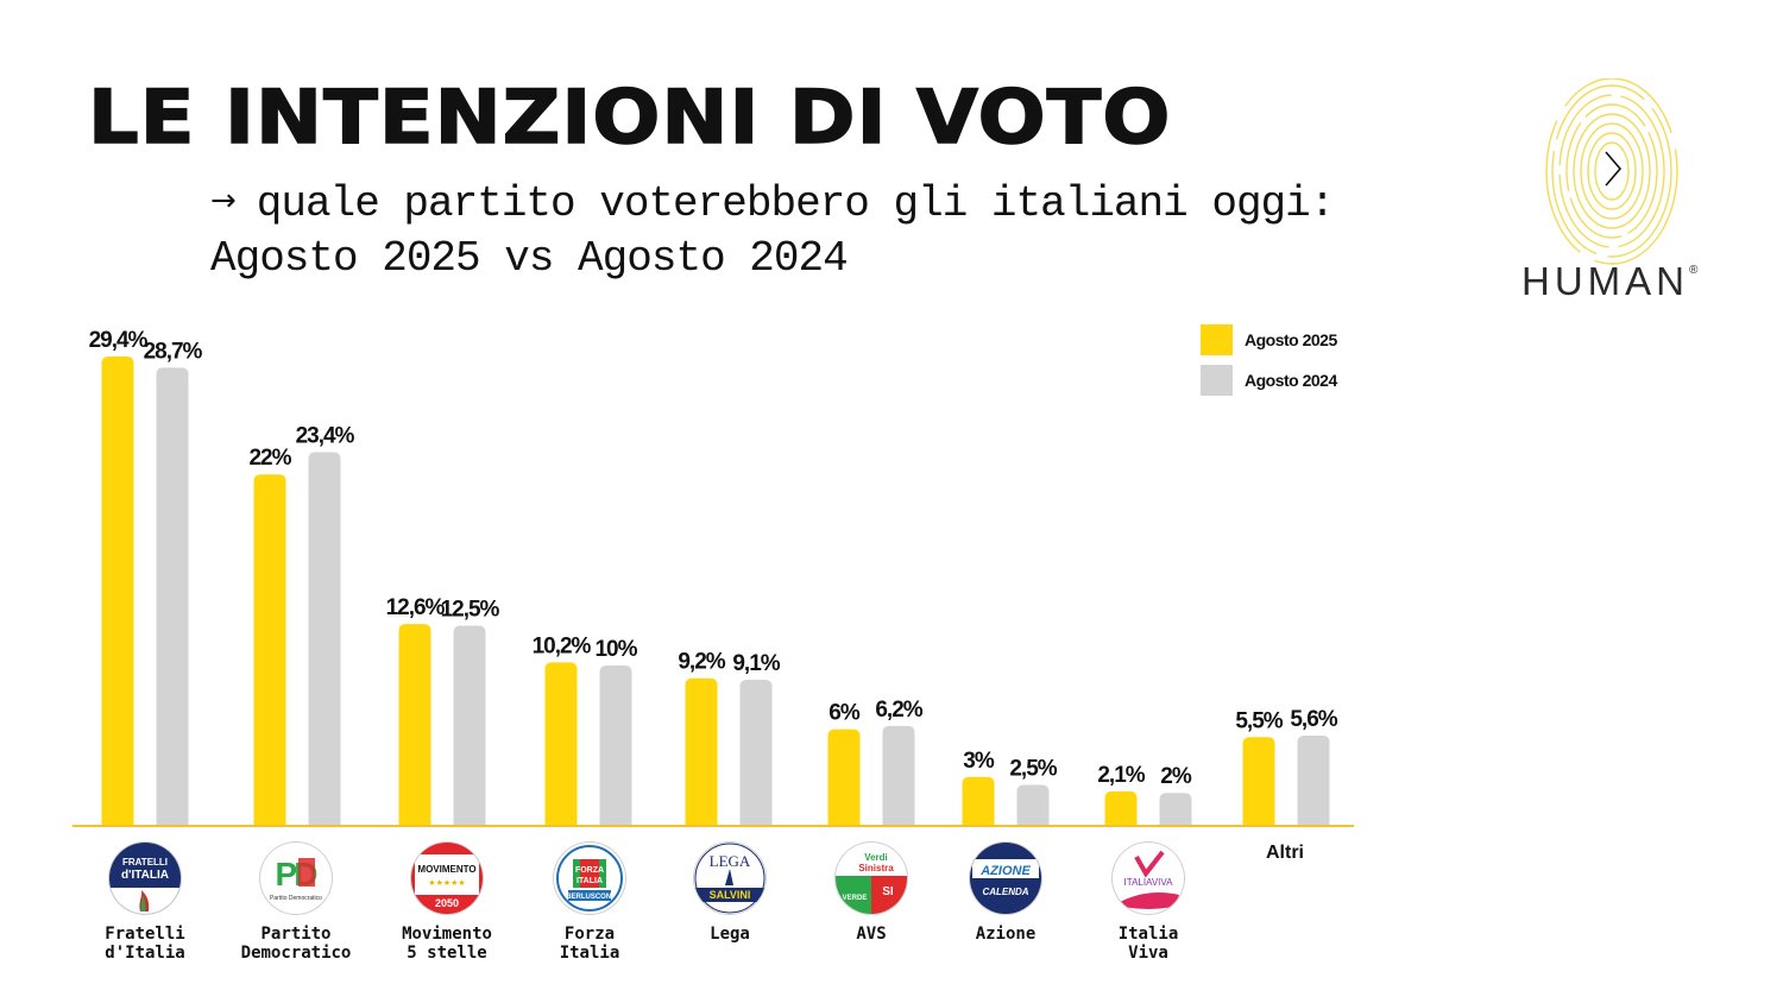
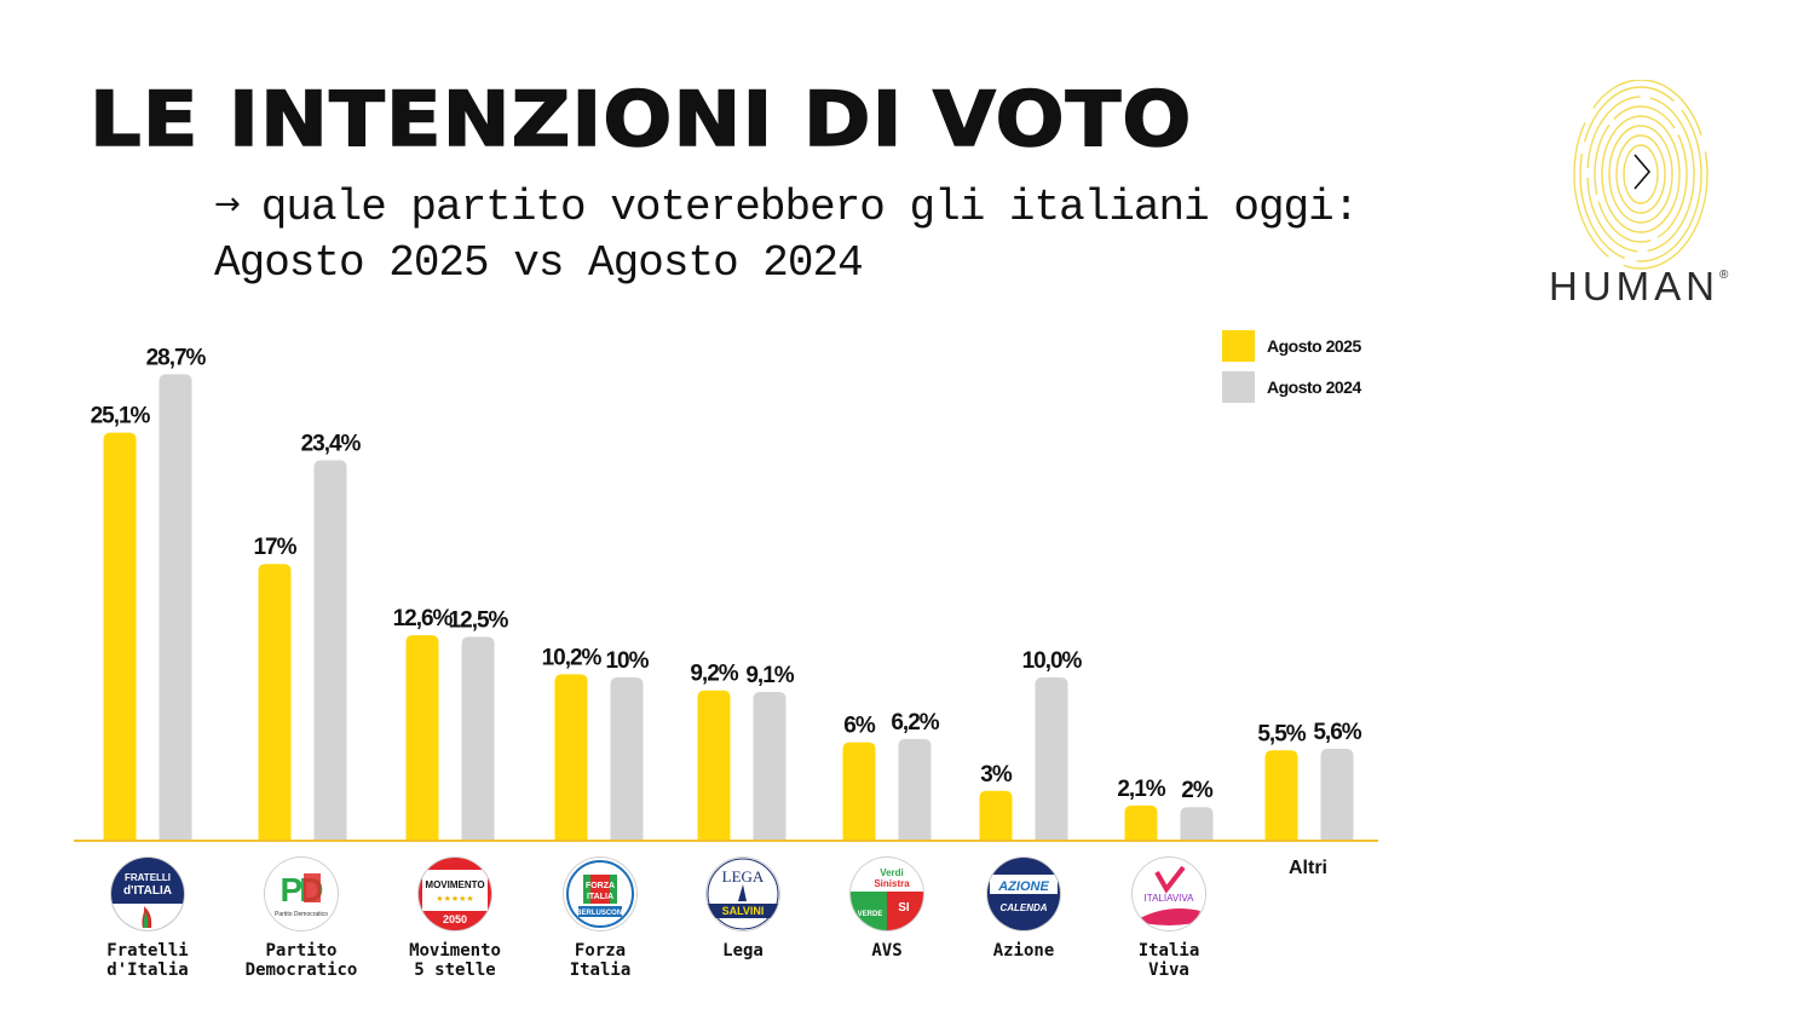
Agosto 2025/Fratelli d'Italia: 29,4% -> 25,1%
Agosto 2025/Partito Democratico: 22% -> 17%
Agosto 2024/Azione: 2,5% -> 10,0%
